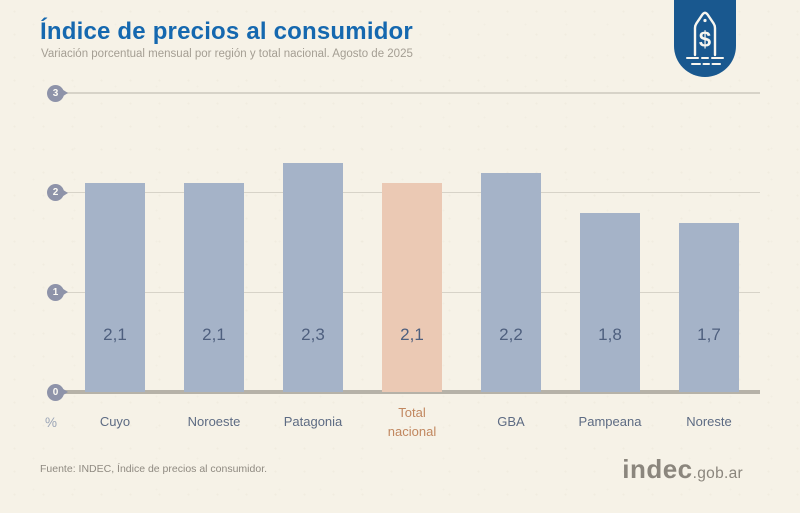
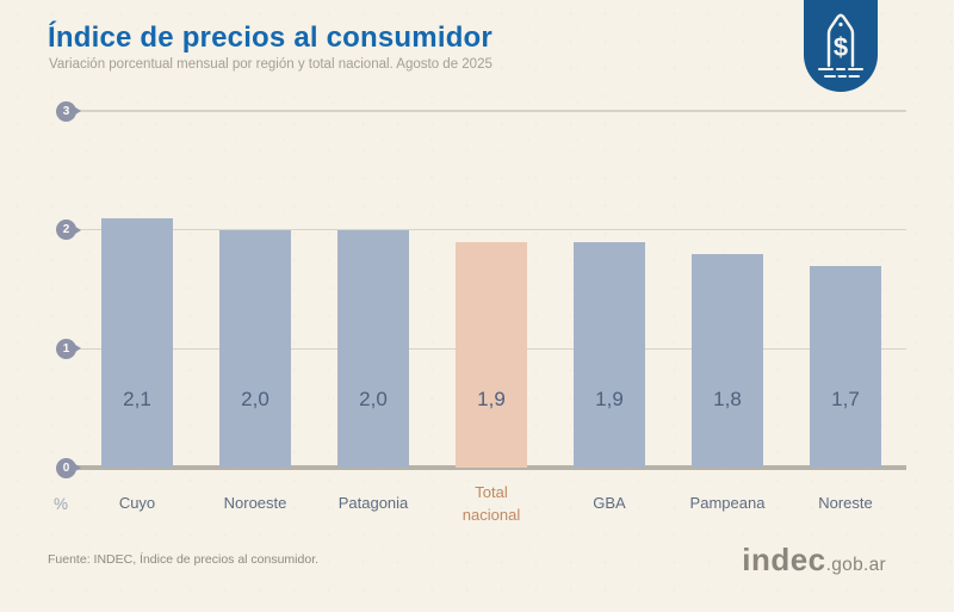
Noroeste: 2,1 -> 2,0
Patagonia: 2,3 -> 2,0
Total nacional: 2,1 -> 1,9
GBA: 2,2 -> 1,9
